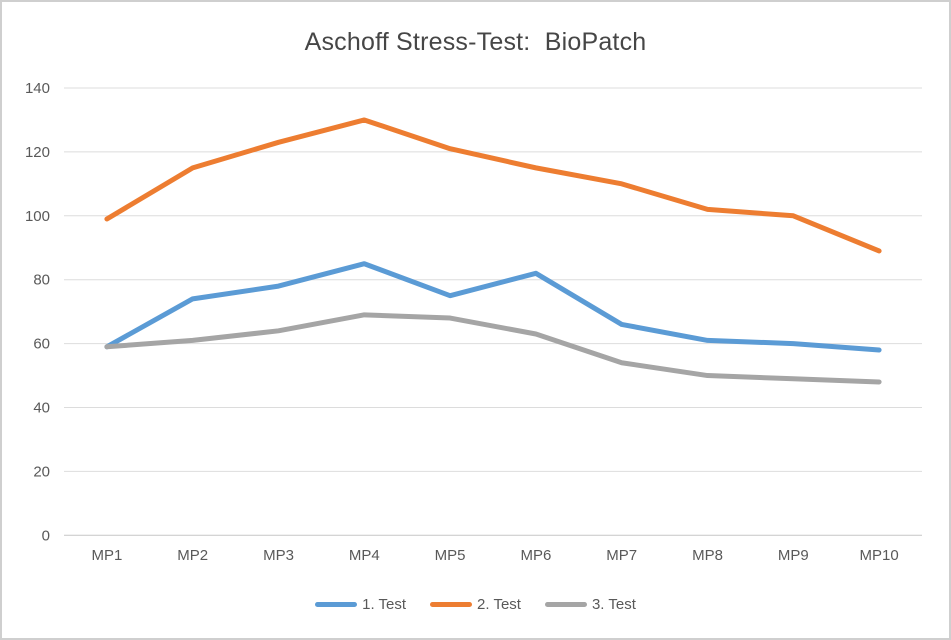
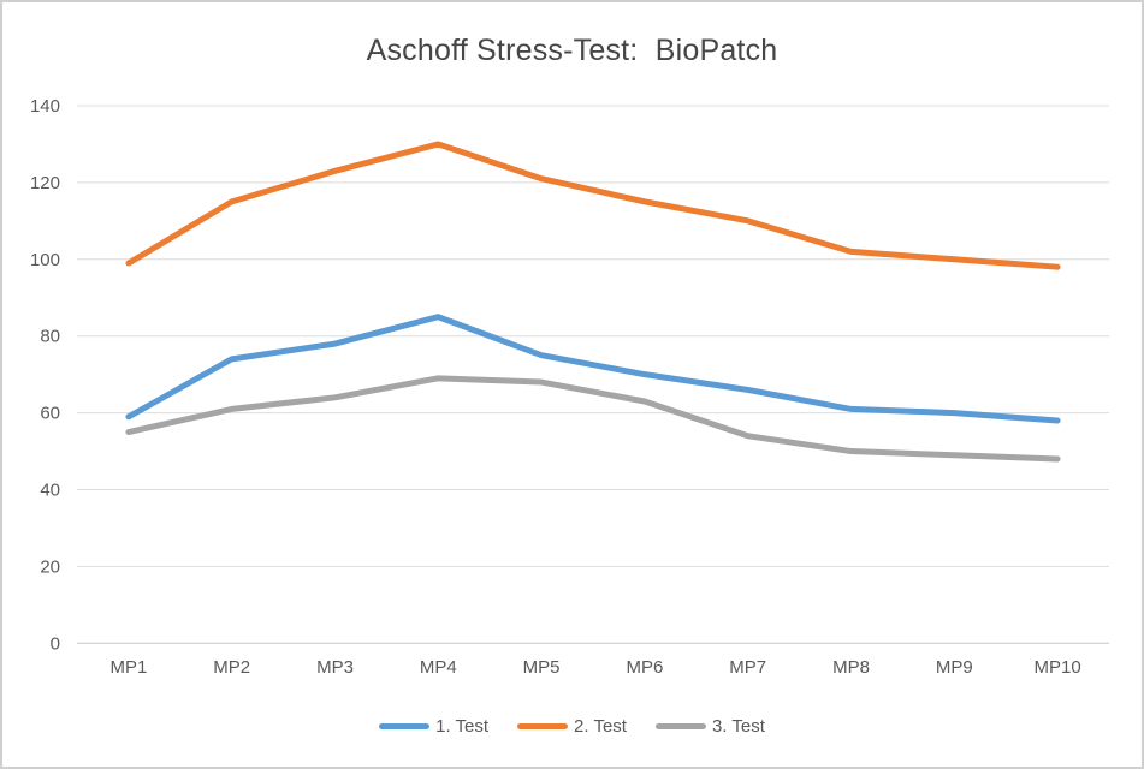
3. Test/MP1: 59 -> 55
1. Test/MP6: 82 -> 70
2. Test/MP10: 89 -> 98
